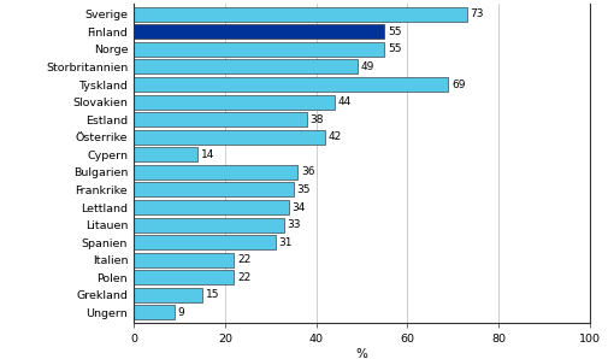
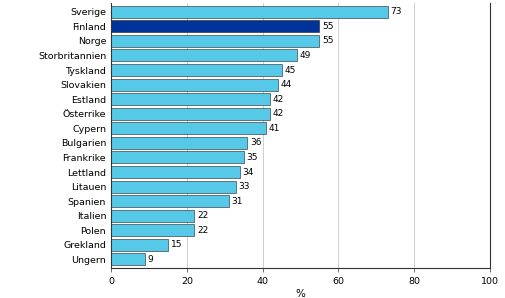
Tyskland: 69 -> 45
Estland: 38 -> 42
Cypern: 14 -> 41
